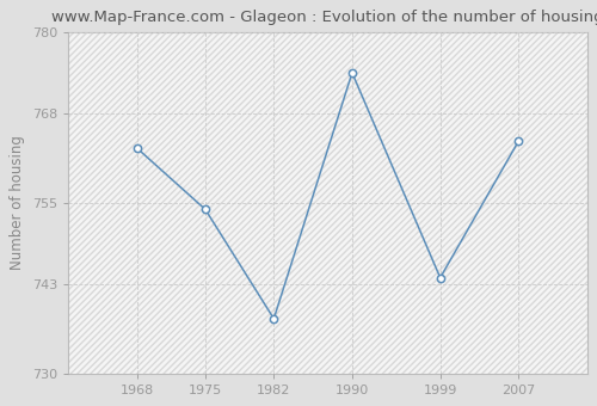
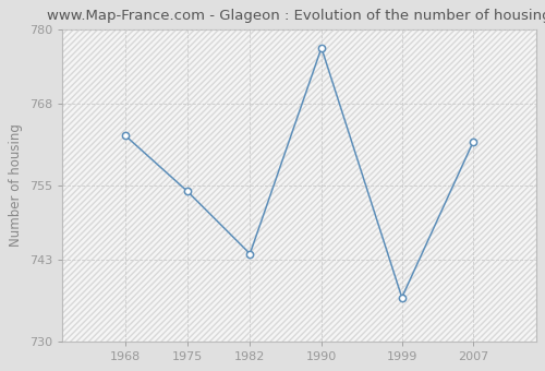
1982: 738 -> 744
1990: 774 -> 777
1999: 744 -> 737
2007: 764 -> 762
